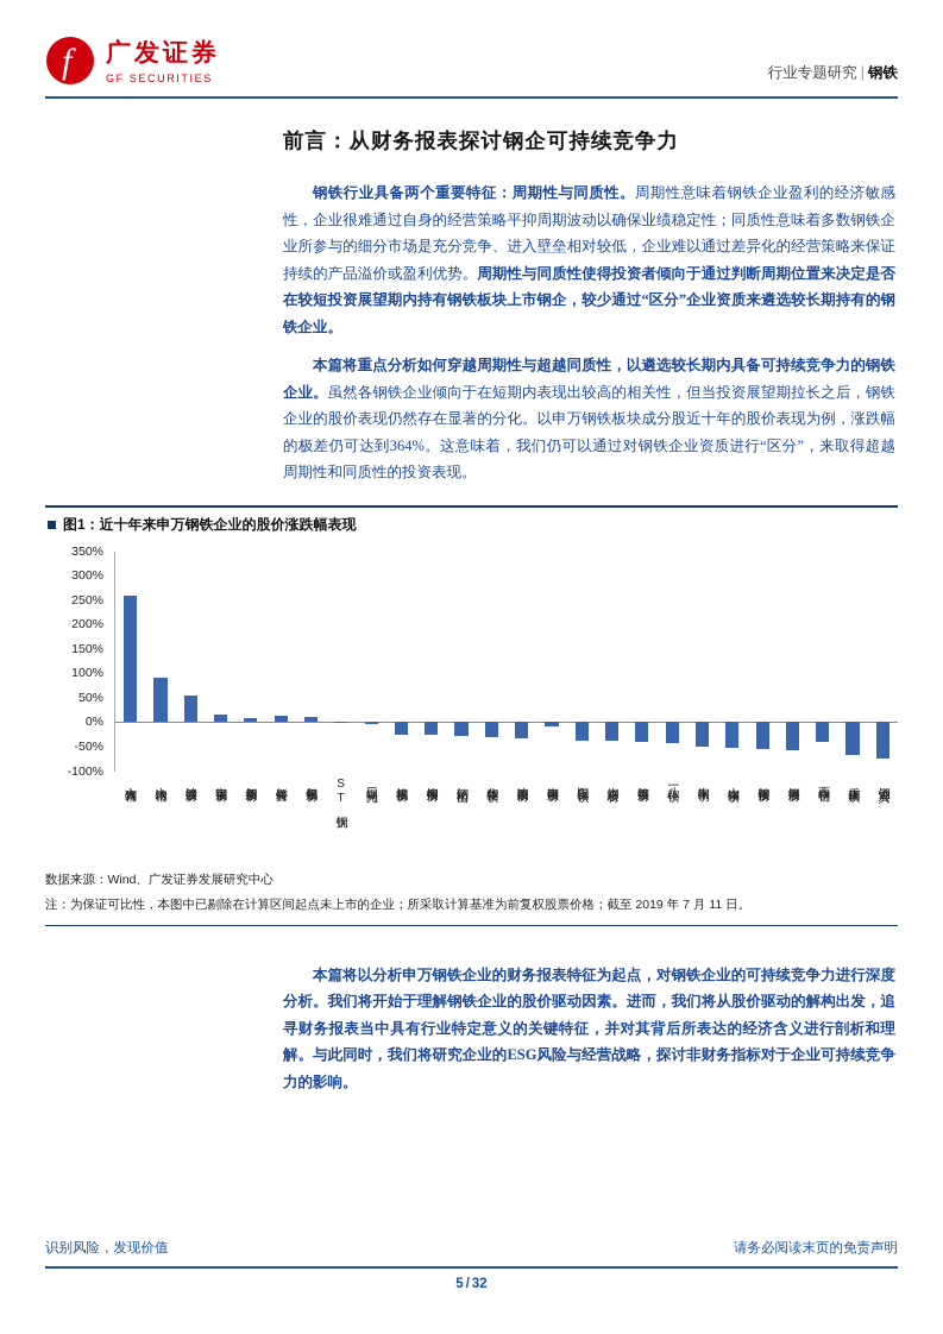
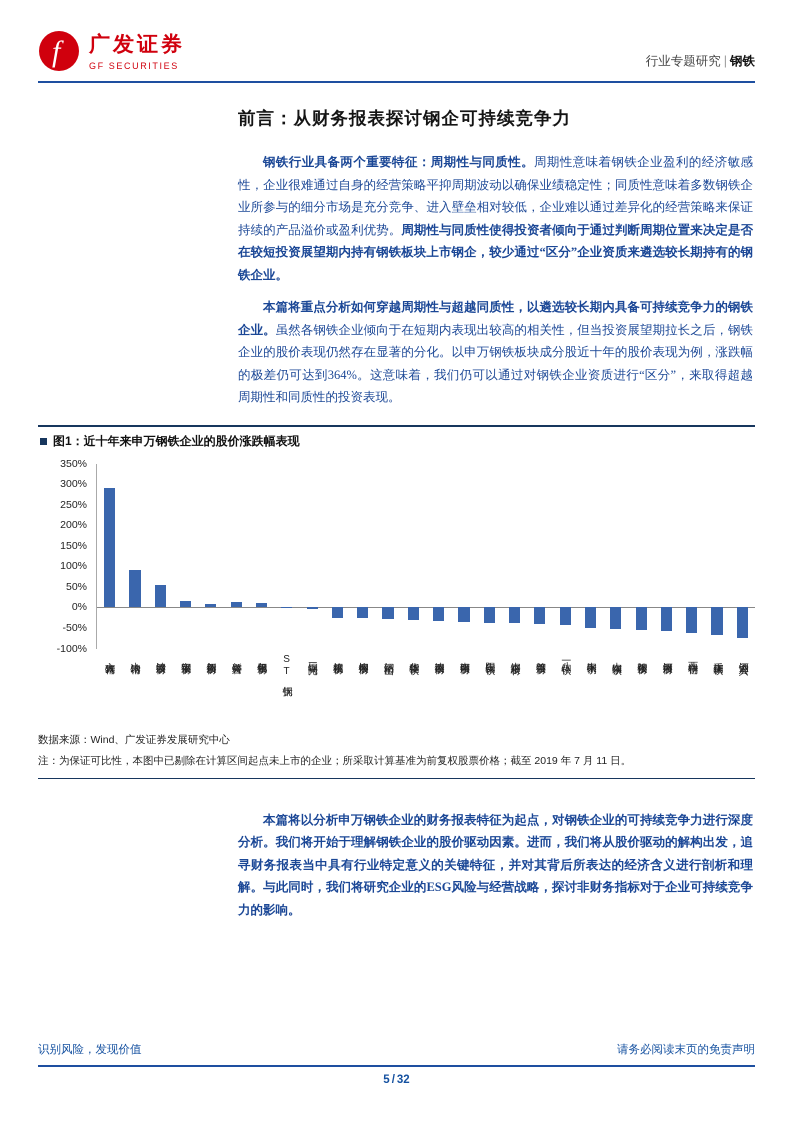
方大特钢: 260% -> 290%
南钢股份: -10% -> -40%
西宁特钢: -40% -> -60%
